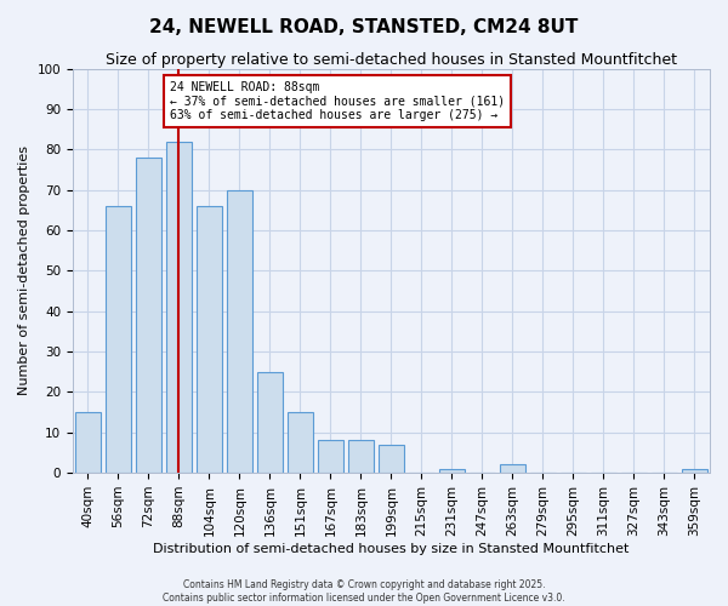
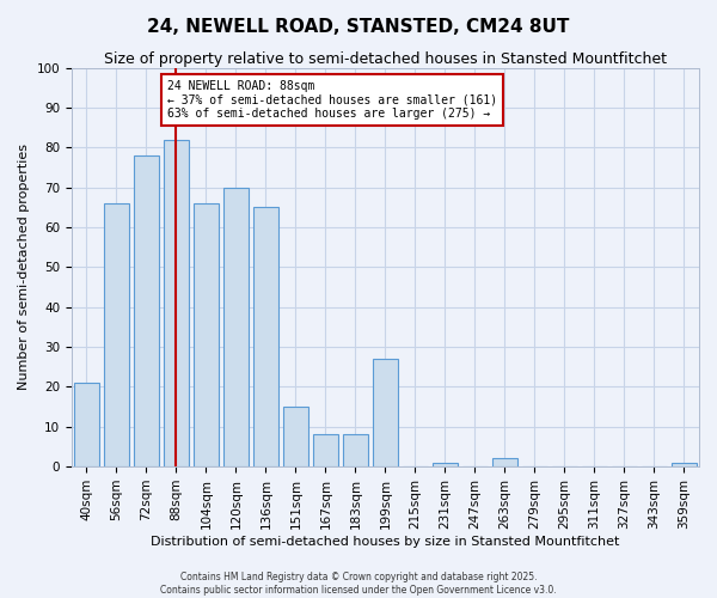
40sqm: 15 -> 21
136sqm: 25 -> 65
199sqm: 7 -> 27
